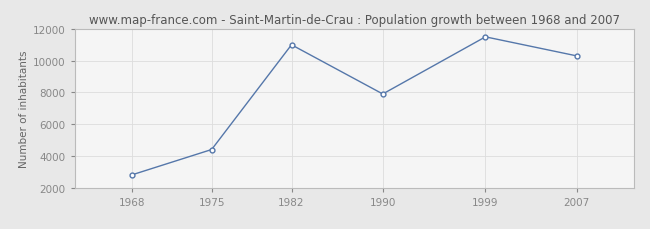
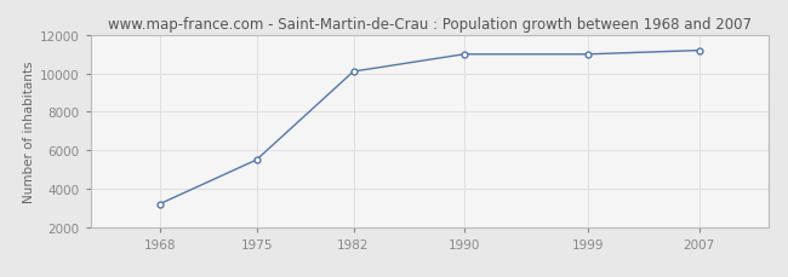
1968: 2800 -> 3200
1975: 4400 -> 5500
1982: 11000 -> 10100
1990: 7900 -> 11000
1999: 11500 -> 11000
2007: 10300 -> 11200
